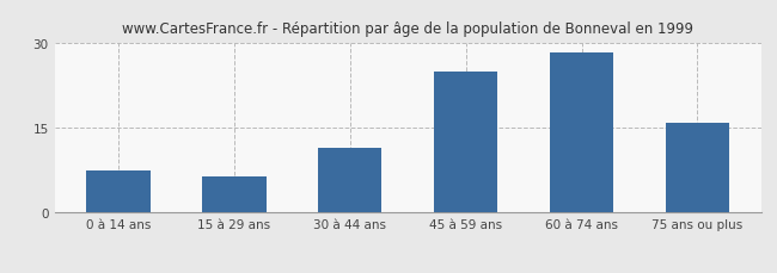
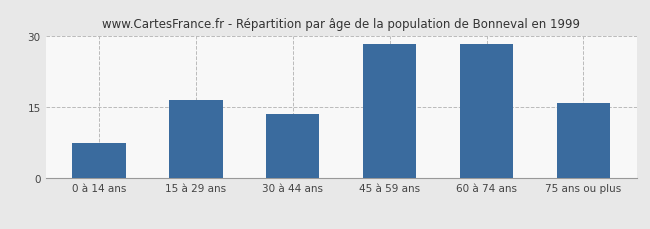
15 à 29 ans: 6.5 -> 16.5
30 à 44 ans: 11.5 -> 13.5
45 à 59 ans: 25.0 -> 28.2
